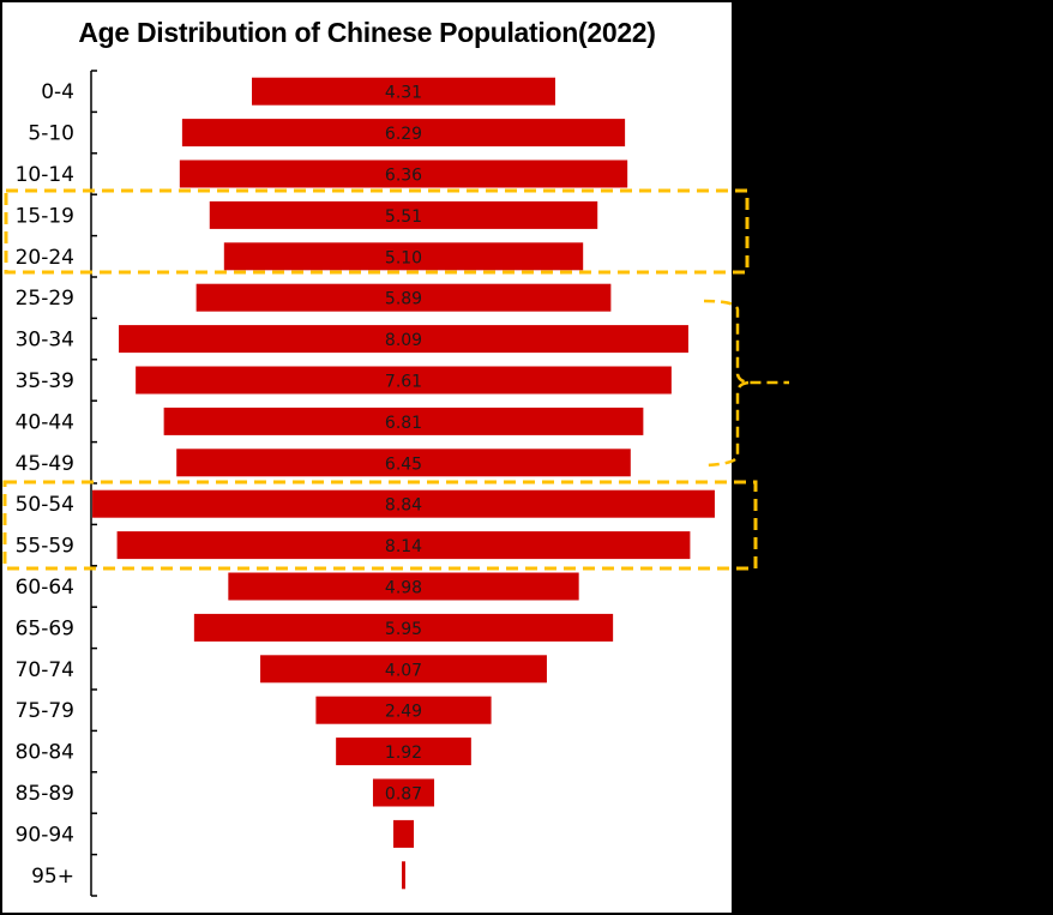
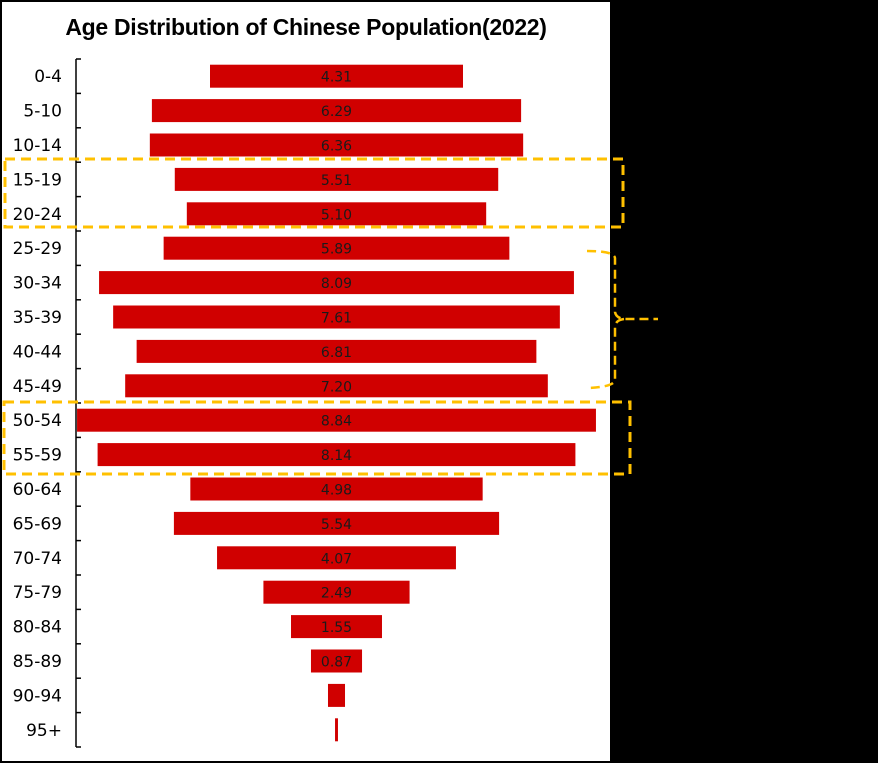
45-49: 6.45 -> 7.20
65-69: 5.95 -> 5.54
80-84: 1.92 -> 1.55
